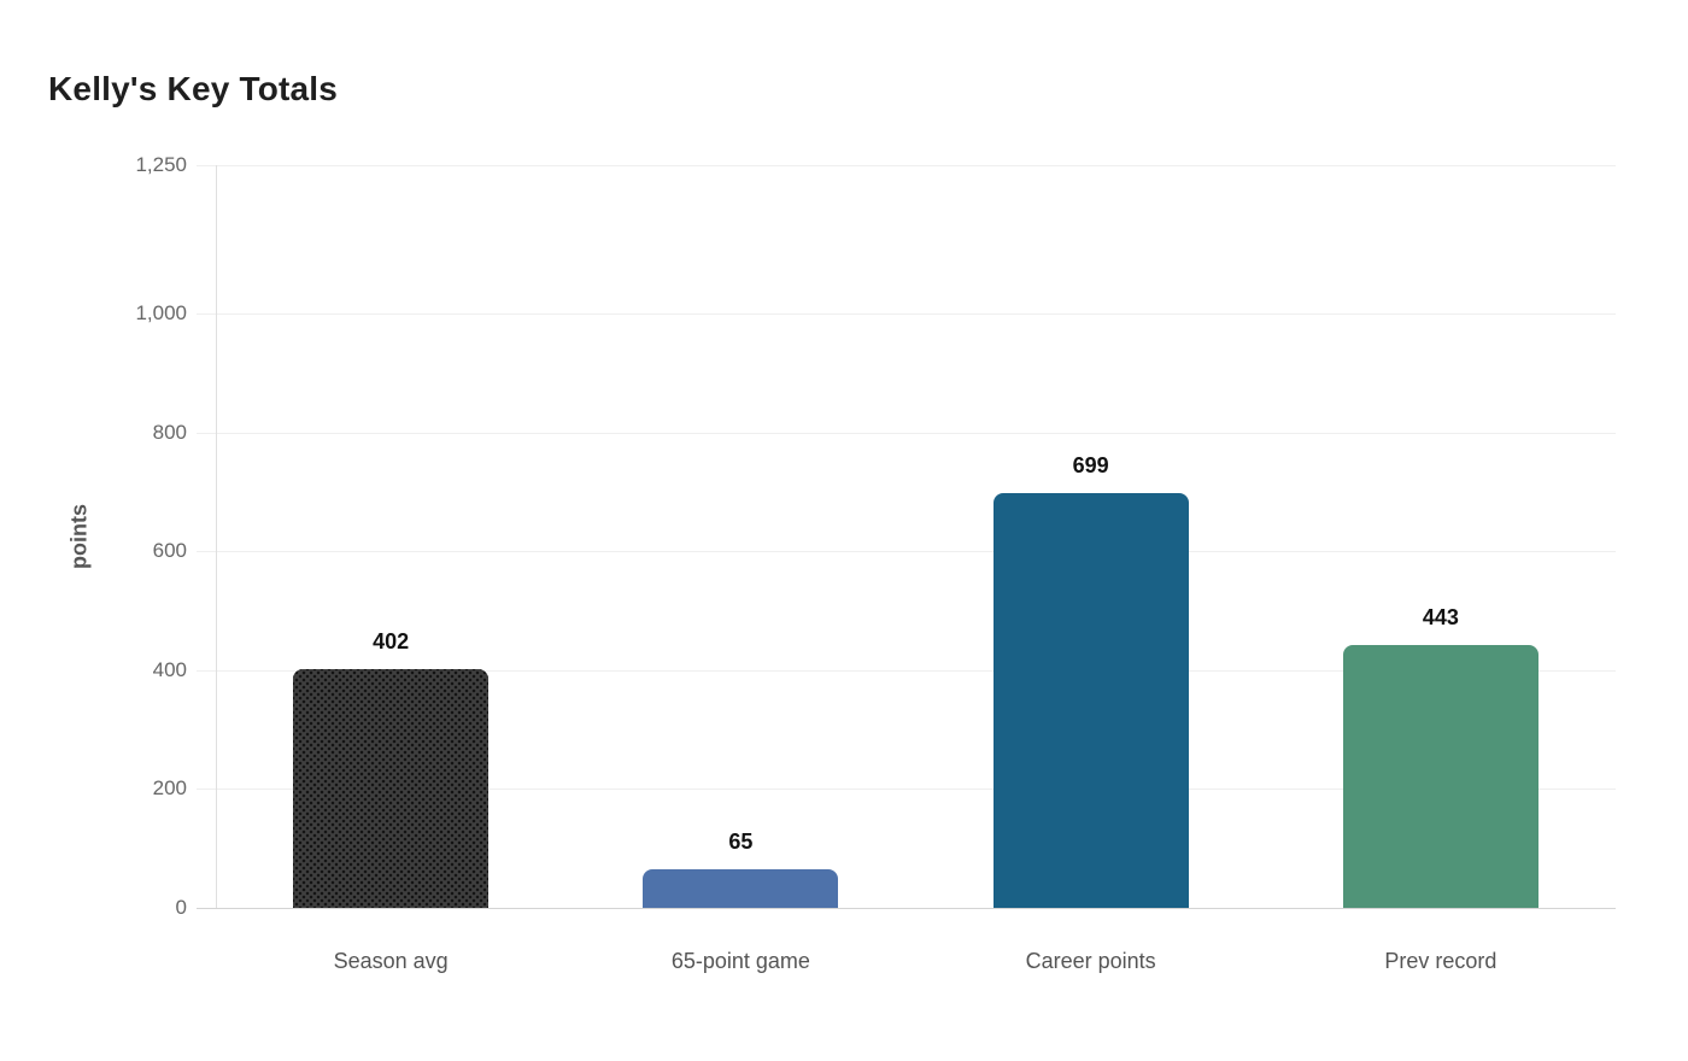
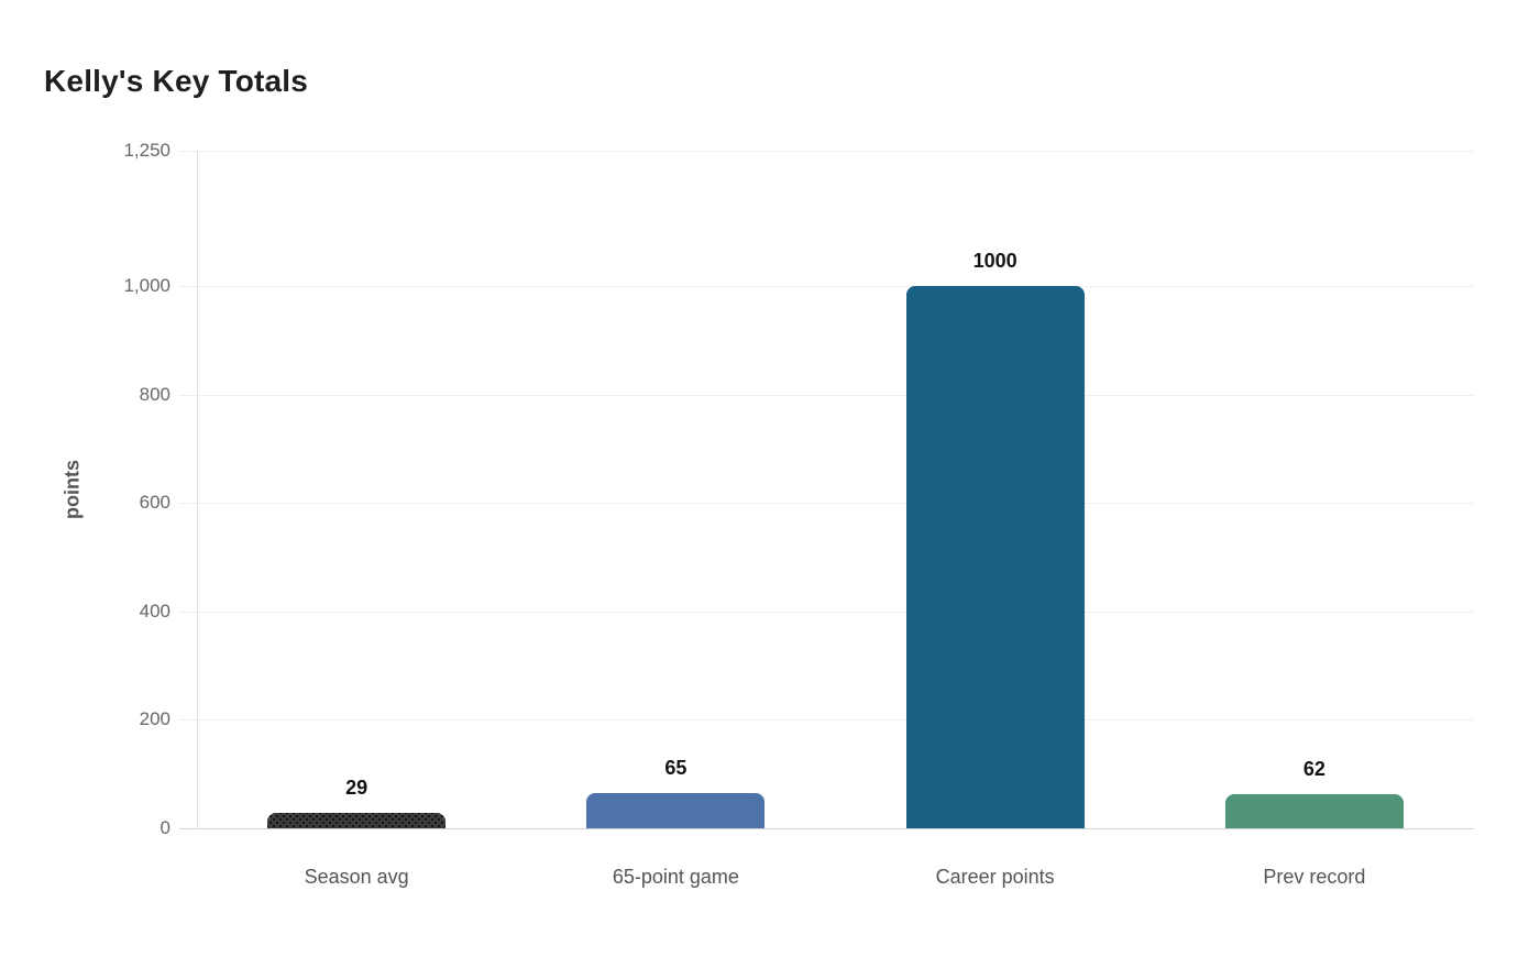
Season avg: 402 -> 29
Career points: 699 -> 1000
Prev record: 443 -> 62
